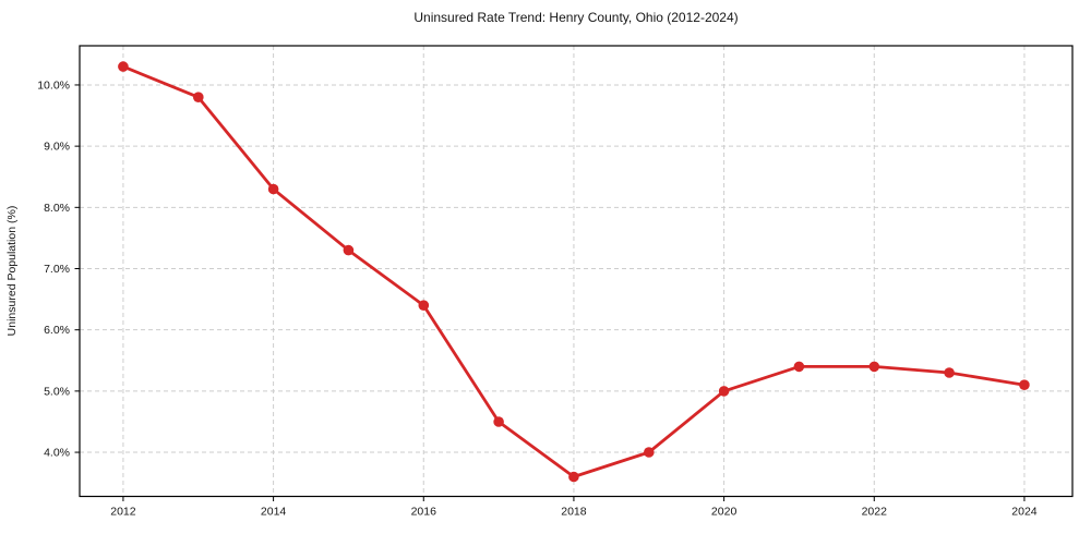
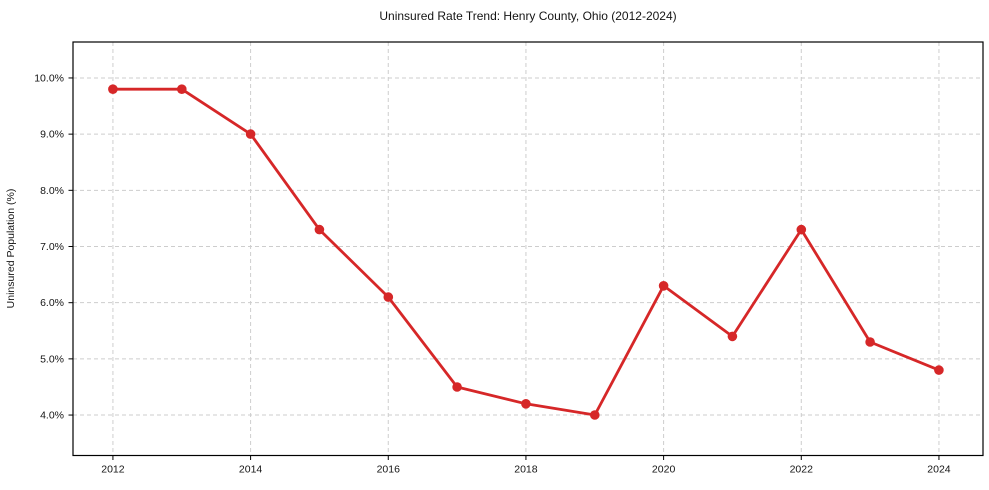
2012: 10.3% -> 9.8%
2014: 8.3% -> 9.0%
2016: 6.4% -> 6.1%
2018: 3.6% -> 4.2%
2020: 5.0% -> 6.3%
2022: 5.4% -> 7.3%
2024: 5.1% -> 4.8%
